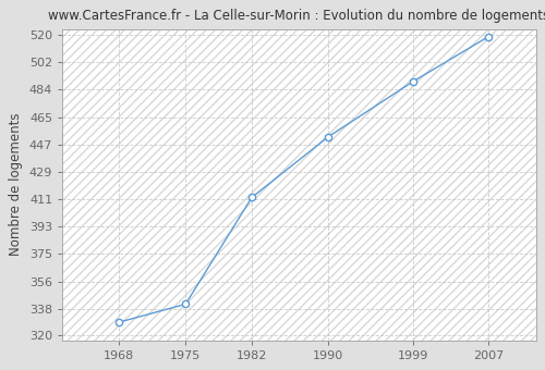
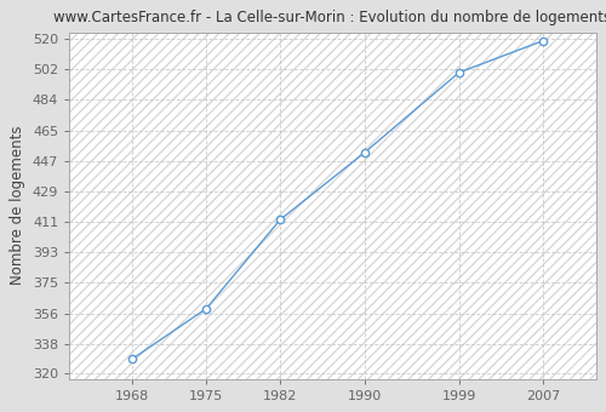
1975: 341 -> 359
1999: 489 -> 500
